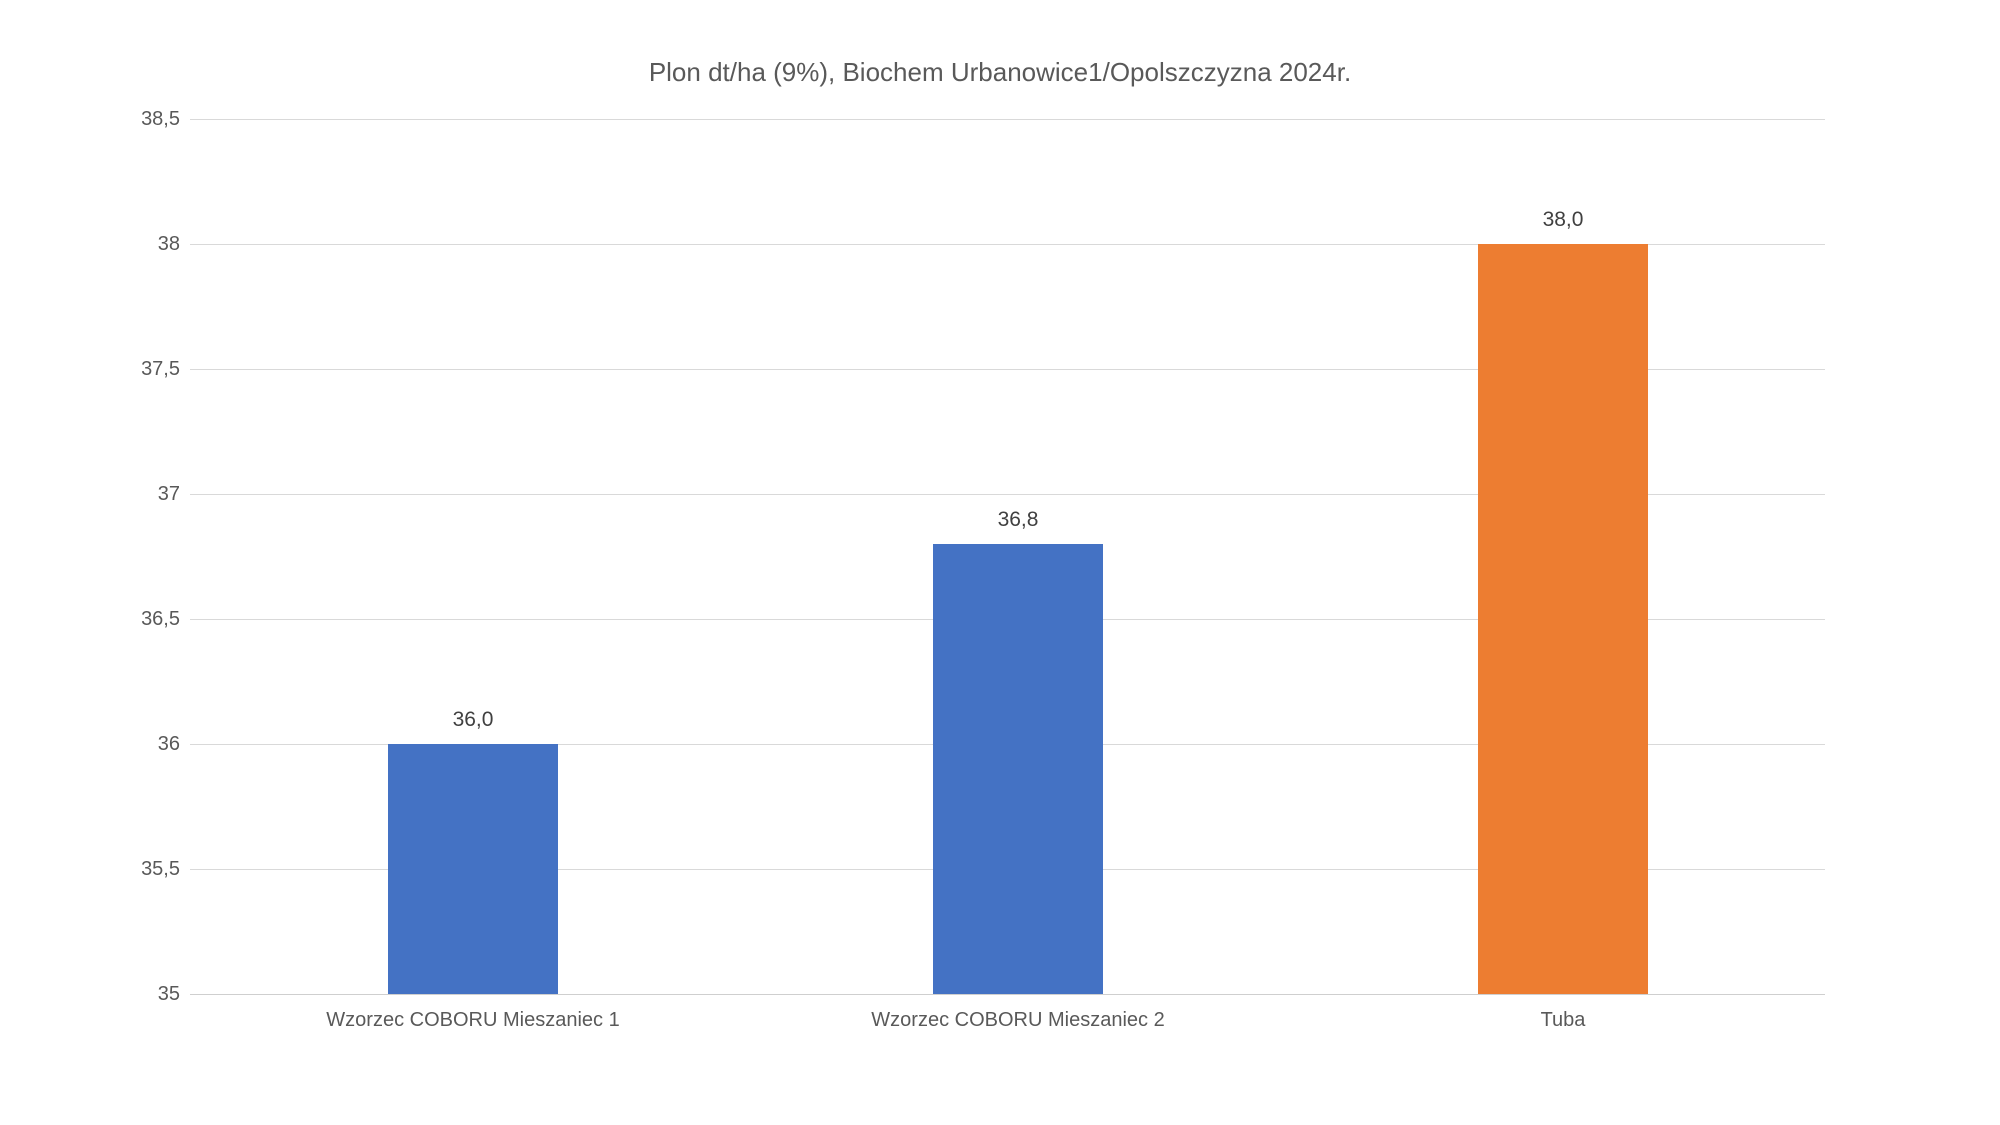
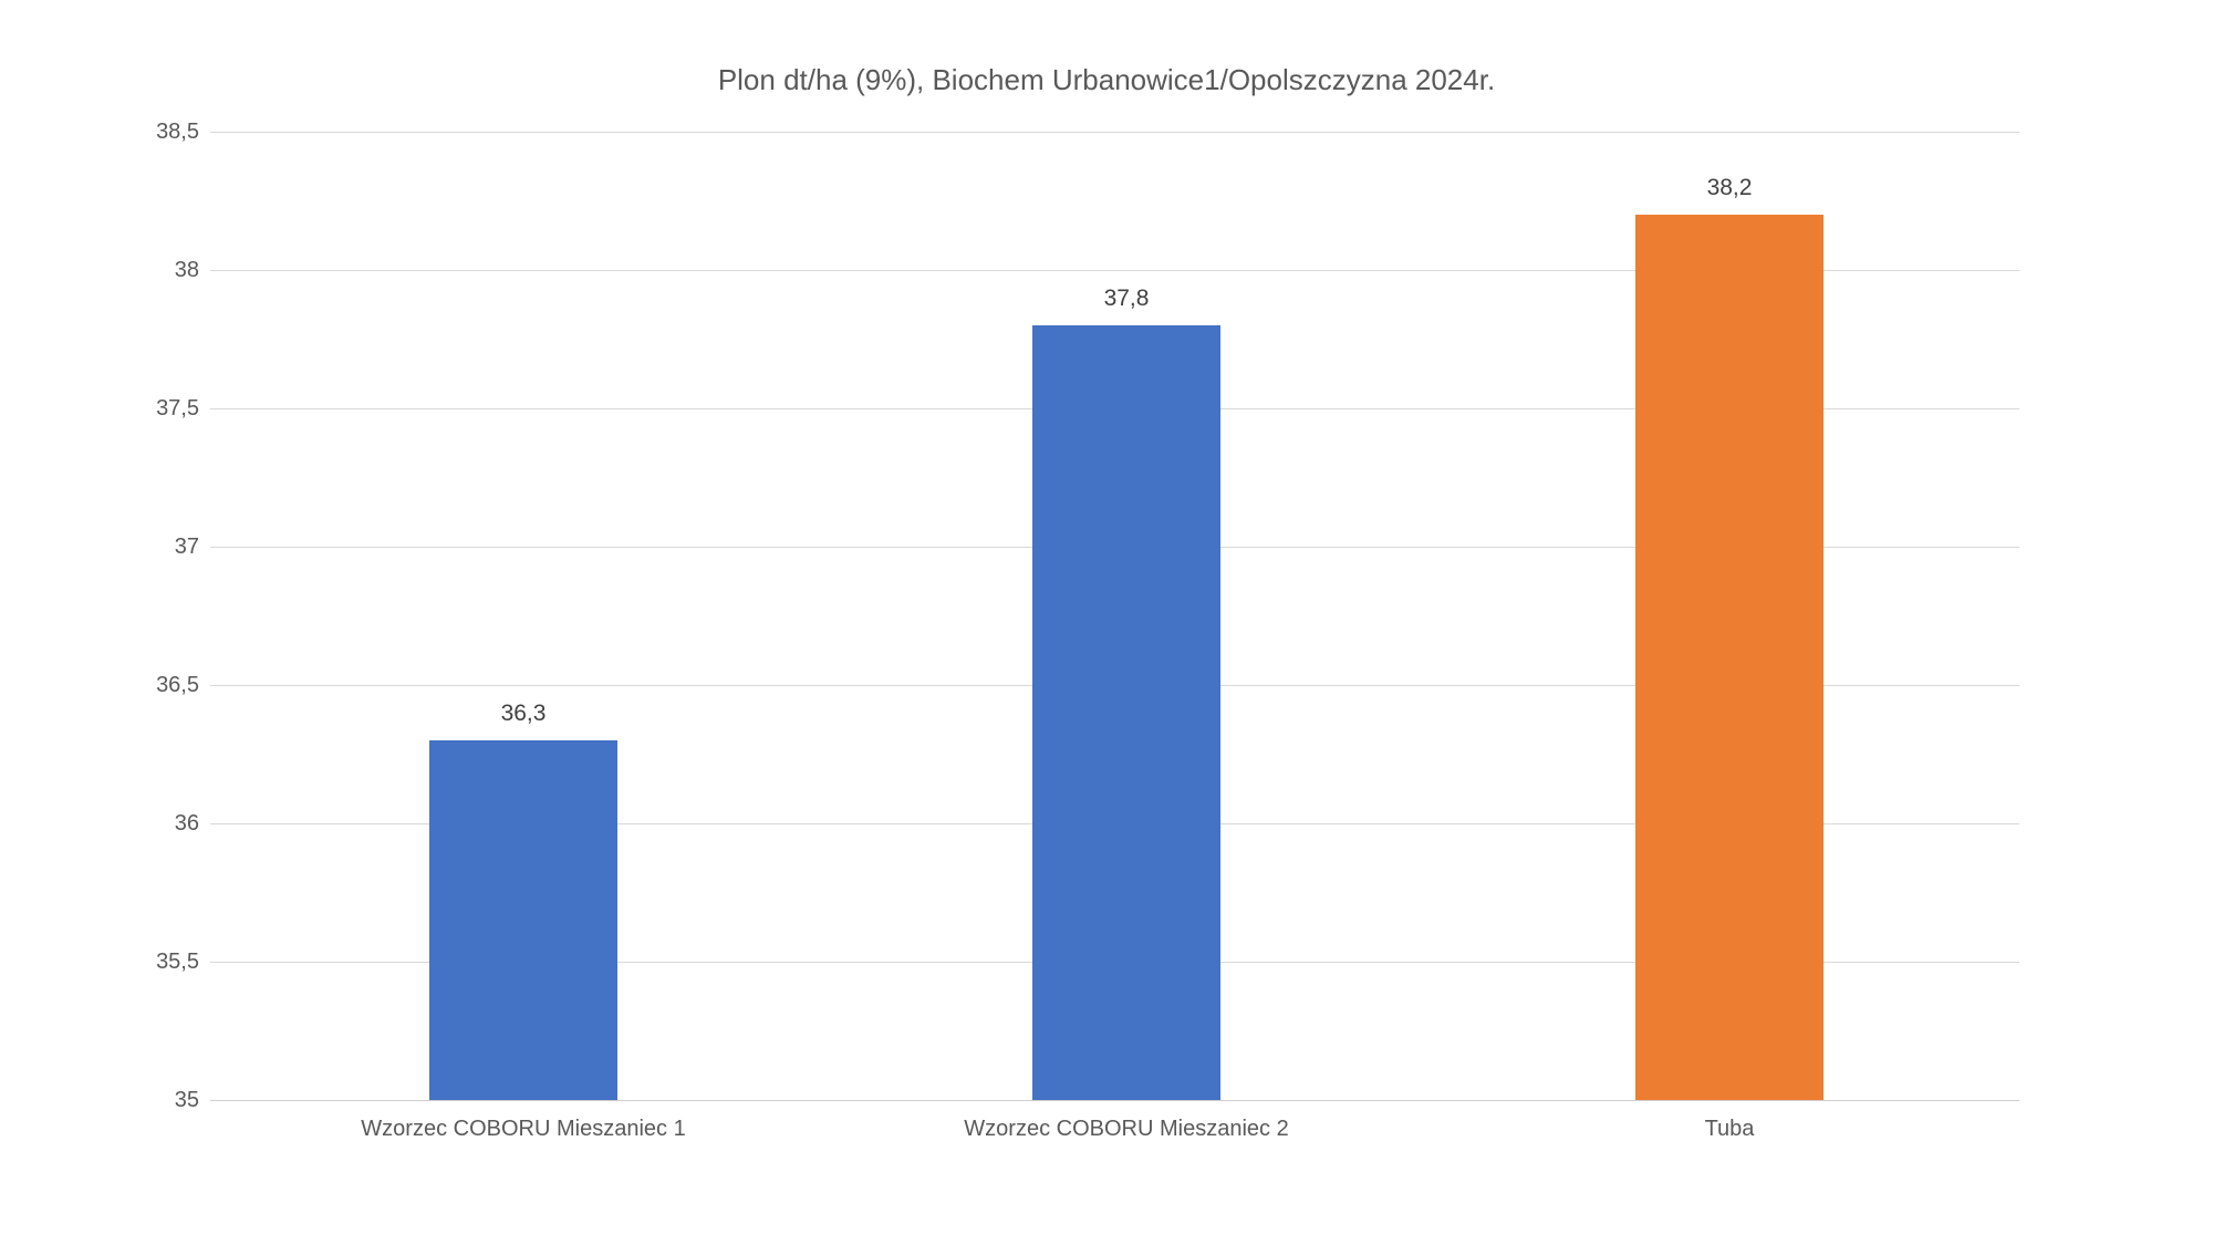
Wzorzec COBORU Mieszaniec 1: 36,0 -> 36,3
Wzorzec COBORU Mieszaniec 2: 36,8 -> 37,8
Tuba: 38,0 -> 38,2
